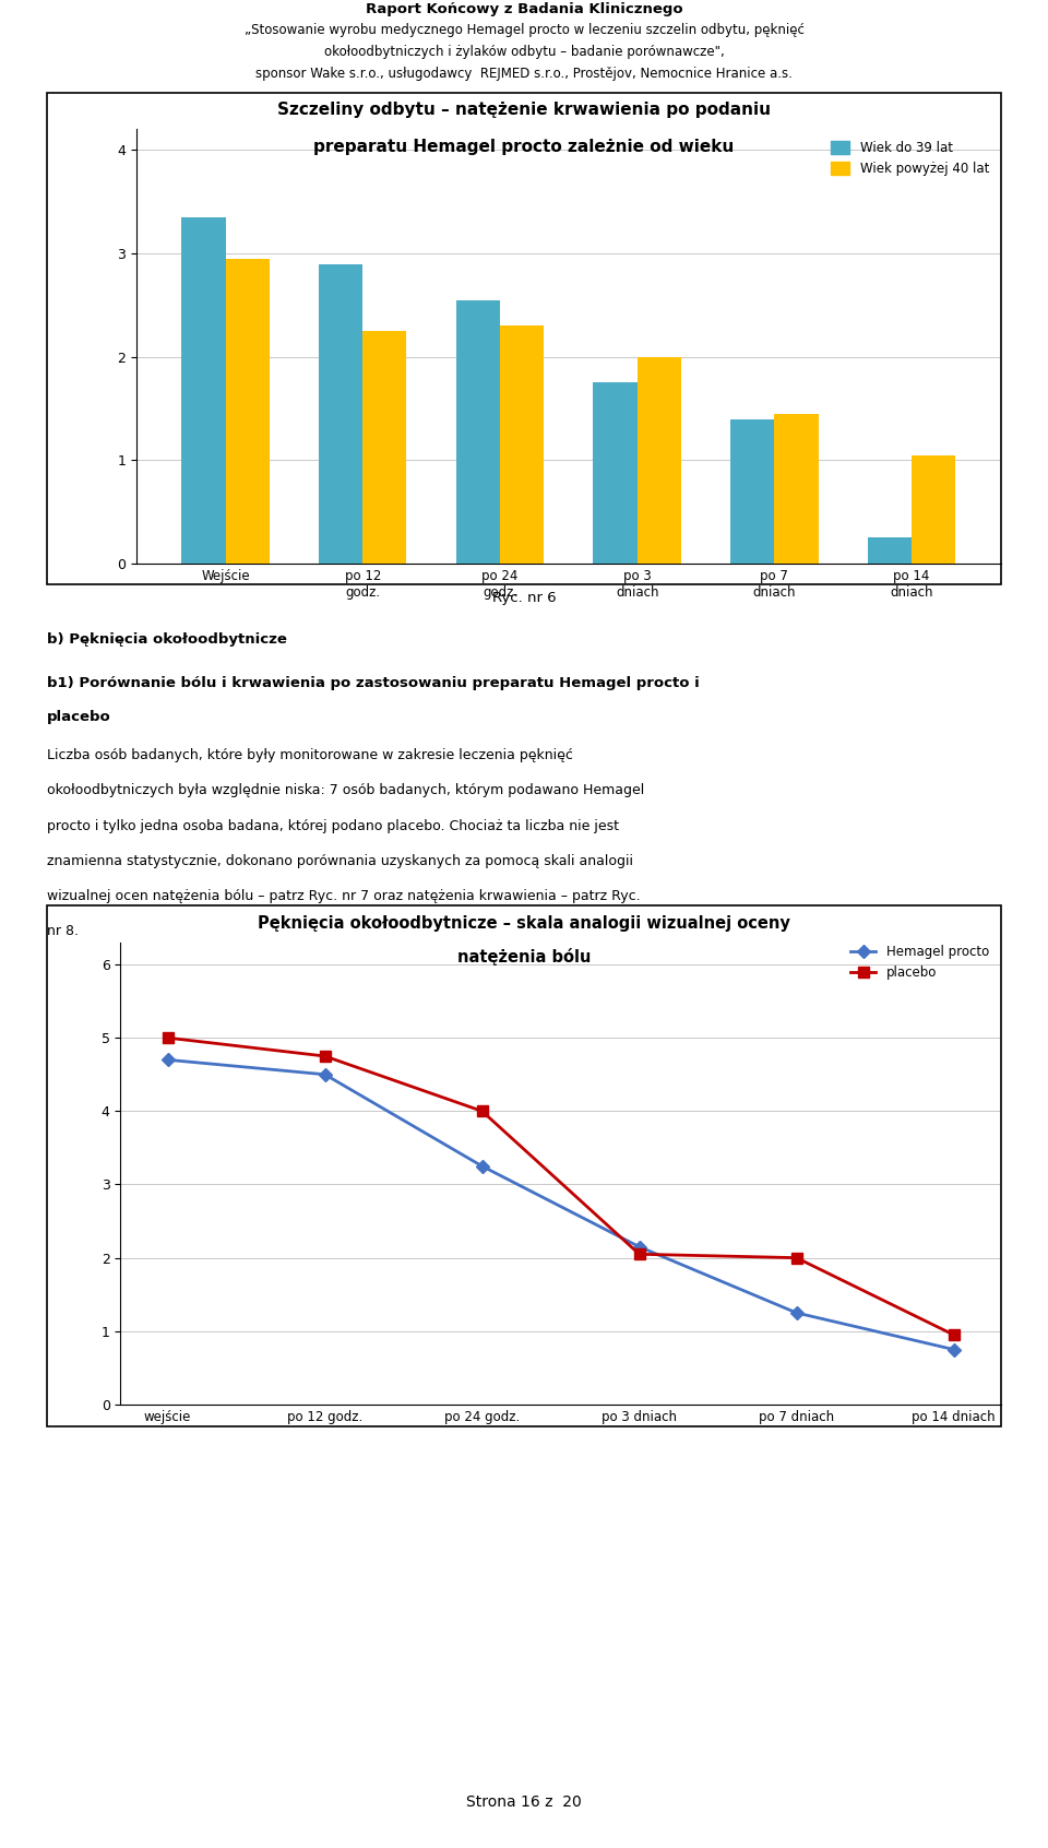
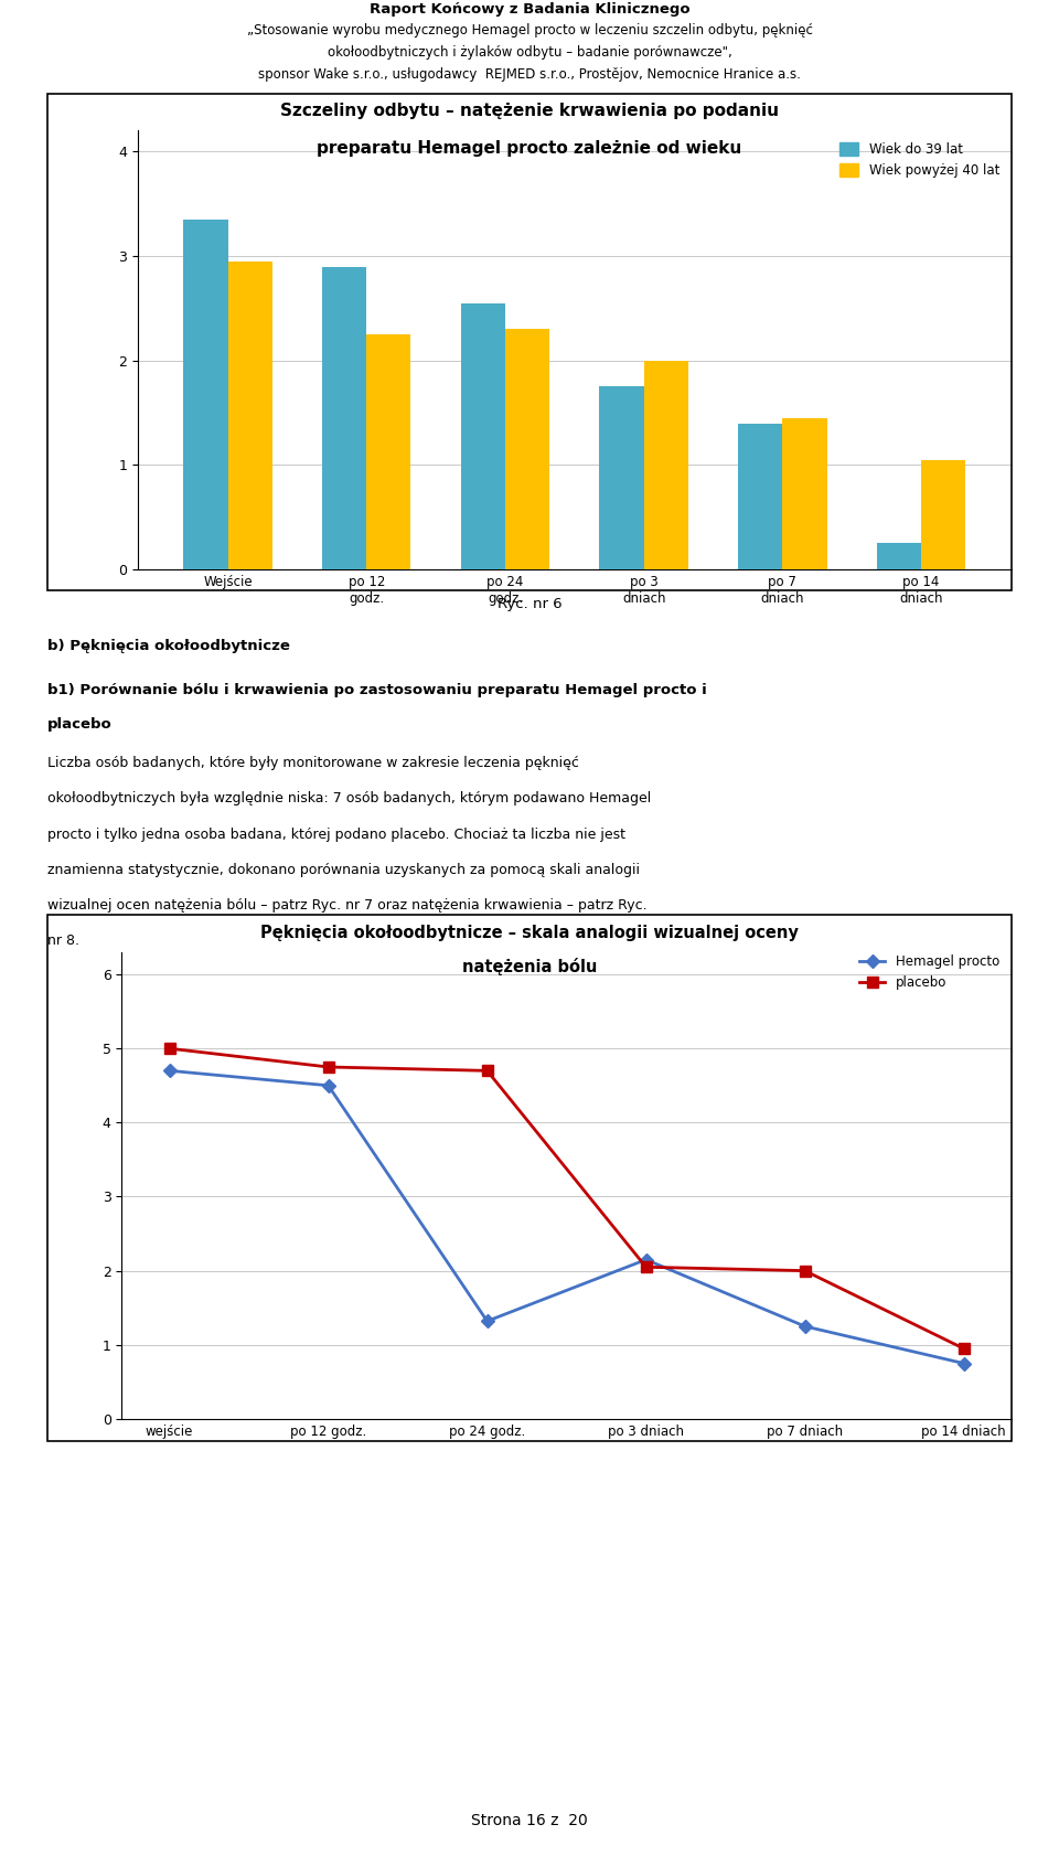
Hemagel procto/po 24 godz.: 3.25 -> 1.32
placebo/po 24 godz.: 4.00 -> 4.70
